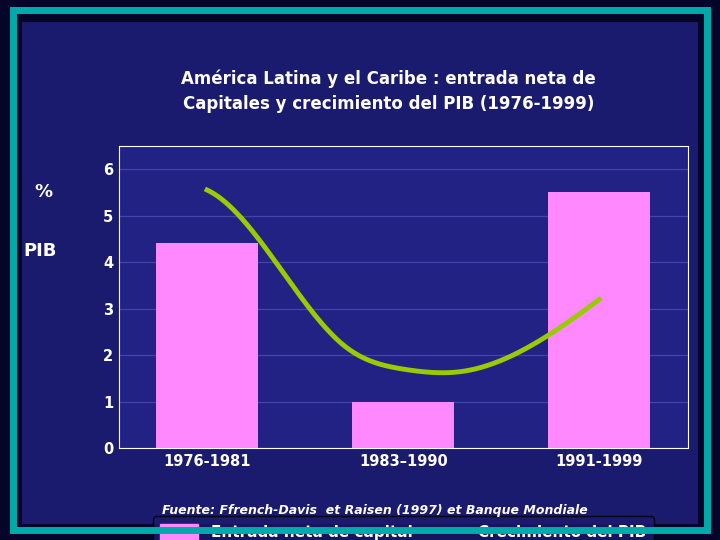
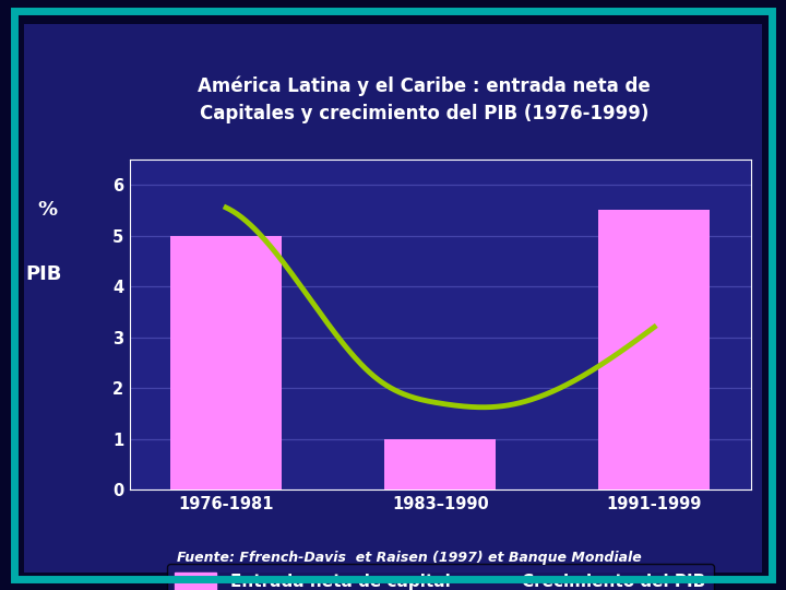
Entrada neta de capital/1976-1981: 4.4 -> 5.0
